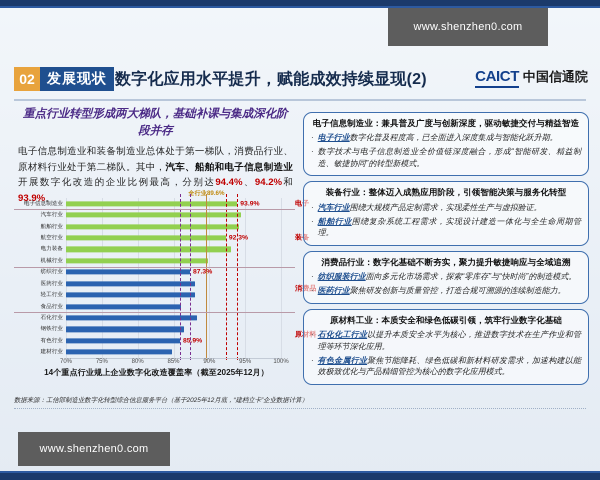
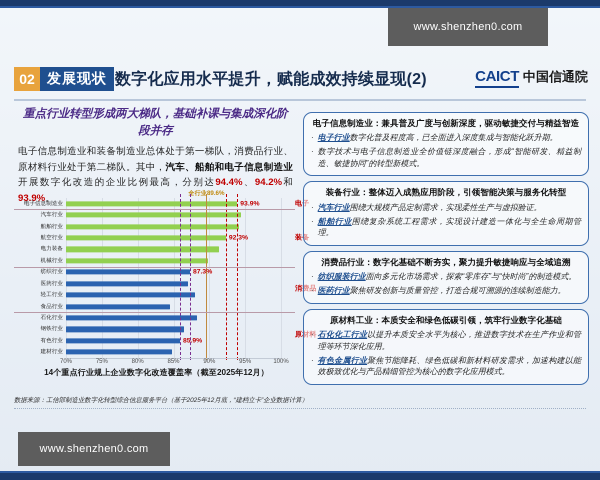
电力装备: 93% -> 91%
医药行业: 88% -> 87%
食品行业: 86% -> 84%
